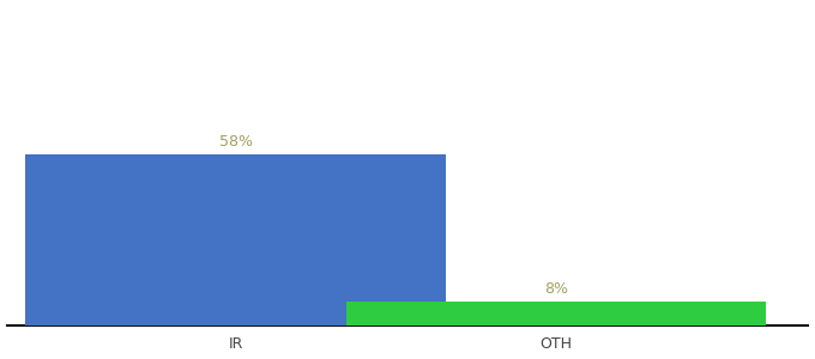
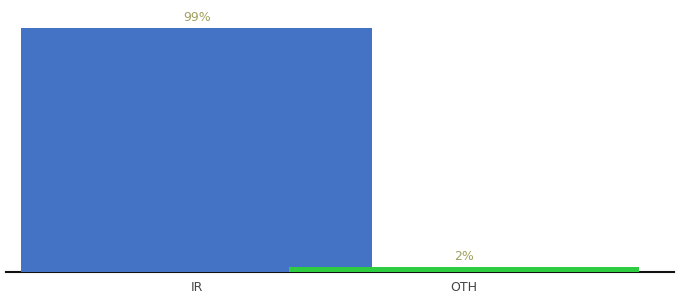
IR: 58% -> 99%
OTH: 8% -> 2%
